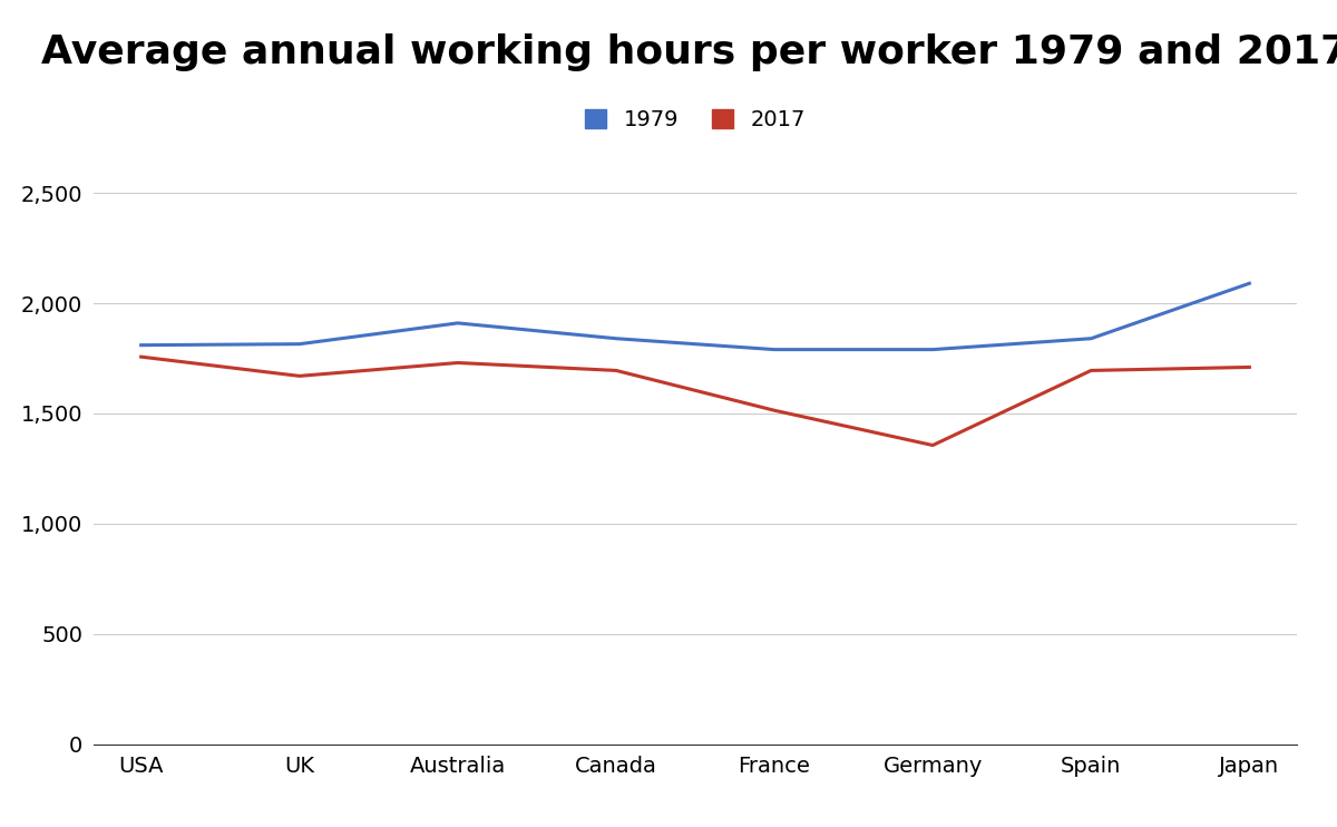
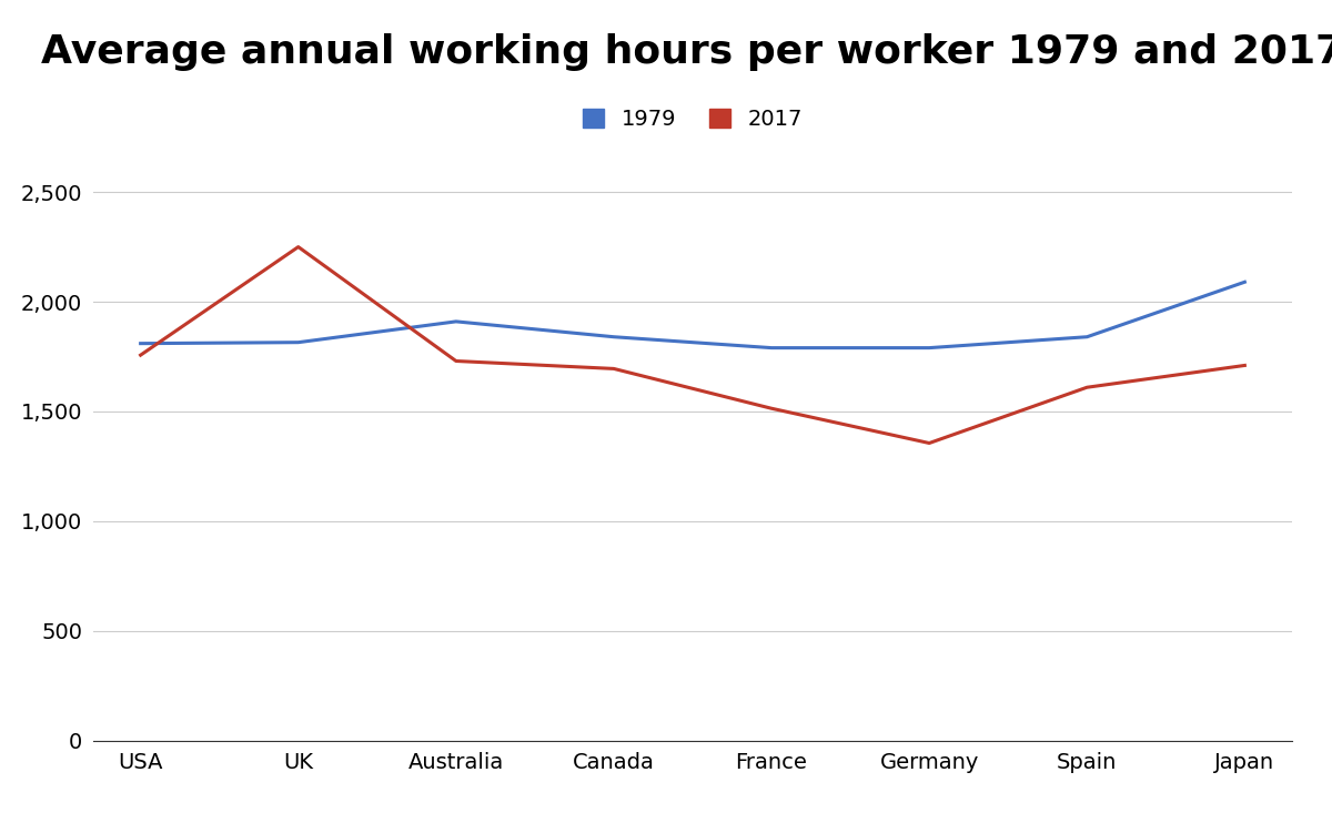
2017/UK: 1,670 -> 2,250
2017/Spain: 1,700 -> 1,610
